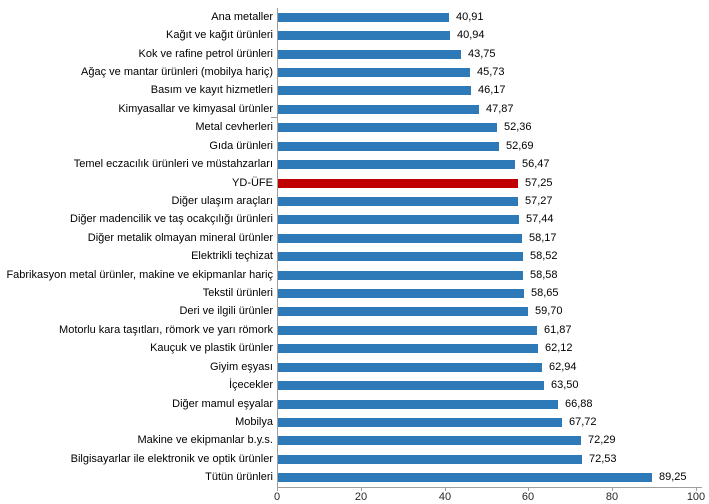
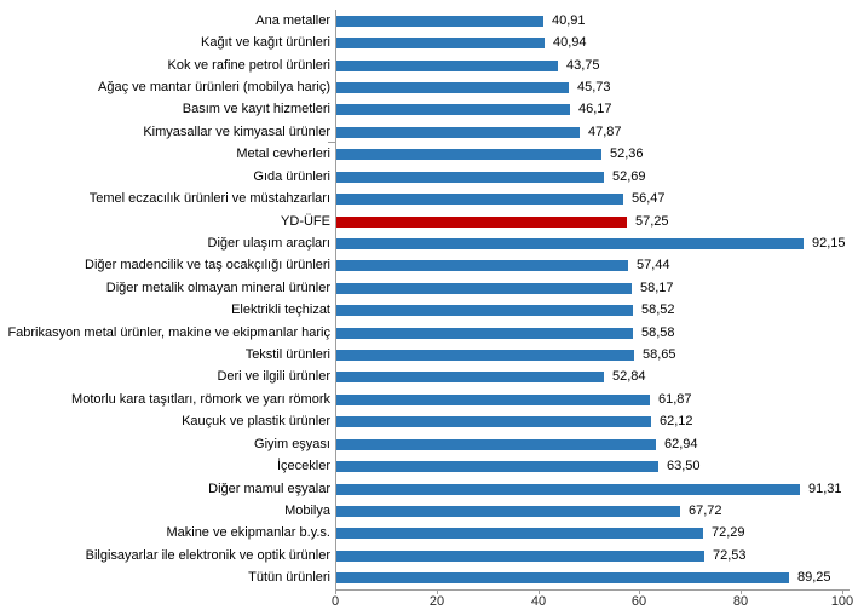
Diğer ulaşım araçları: 57,27 -> 92,15
Deri ve ilgili ürünler: 59,70 -> 52,84
Diğer mamul eşyalar: 66,88 -> 91,31
